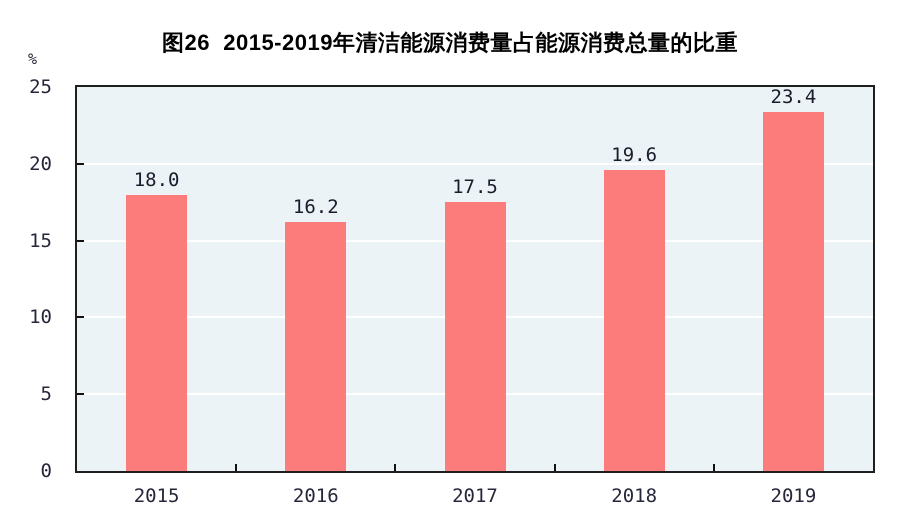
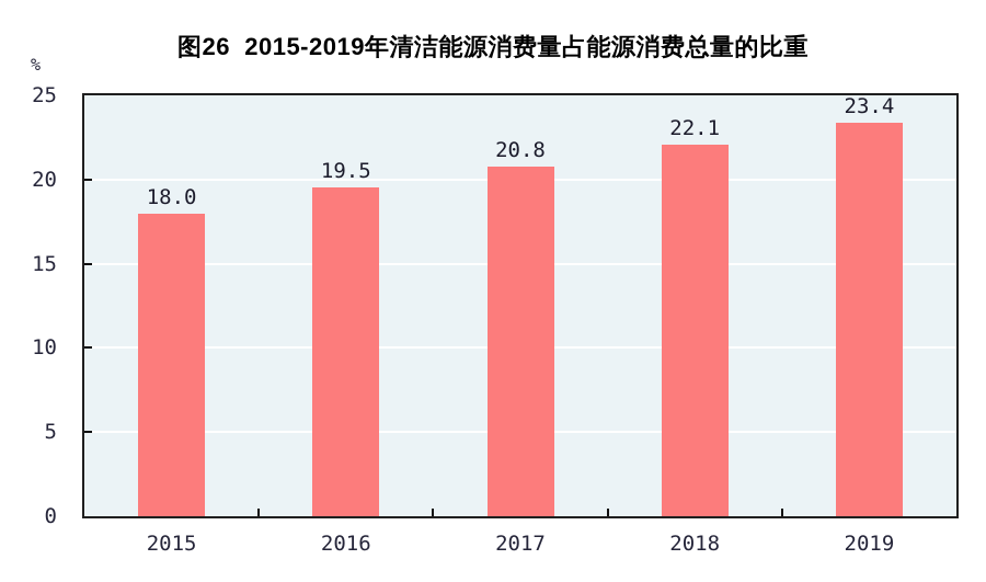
2016: 16.2 -> 19.5
2017: 17.5 -> 20.8
2018: 19.6 -> 22.1
